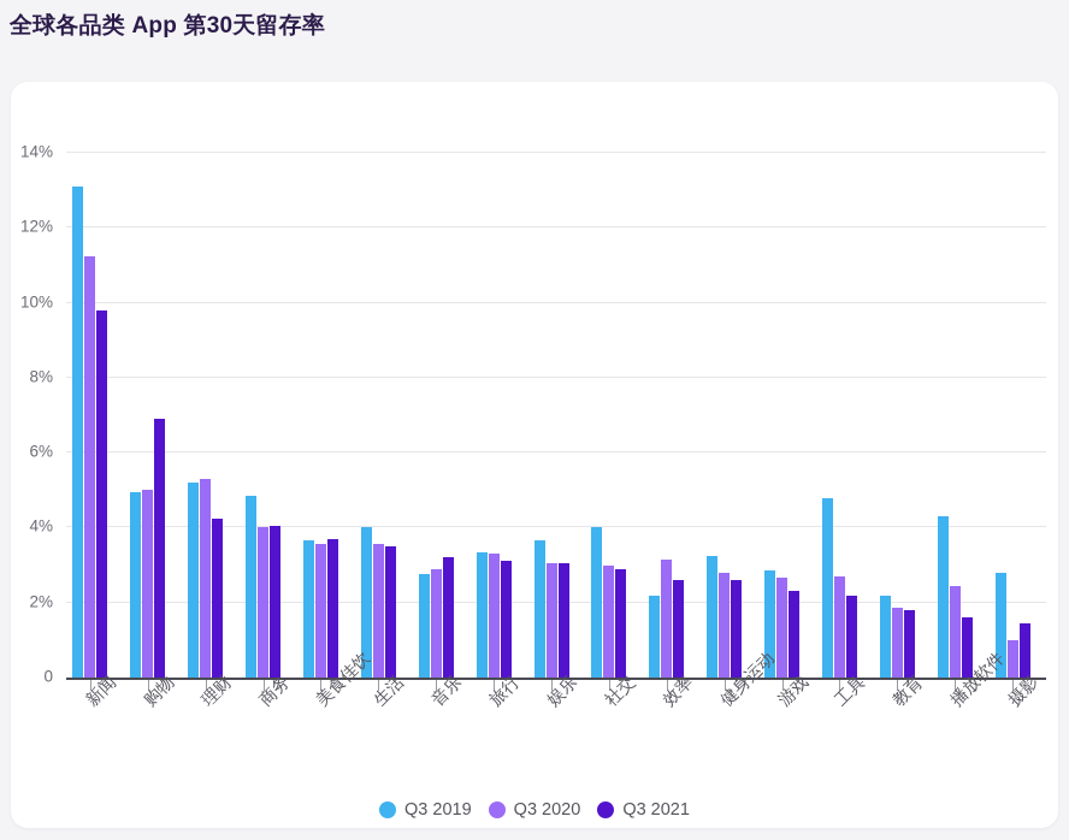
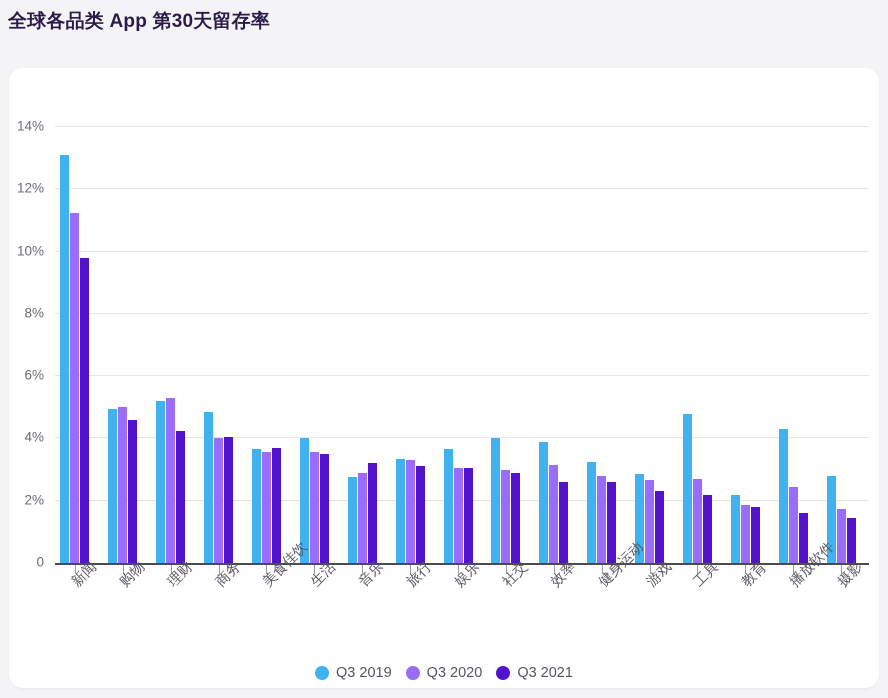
Q3 2021/购物: 6.9% -> 4.6%
Q3 2019/效率: 2.2% -> 3.9%
Q3 2020/摄影: 1.0% -> 1.8%
